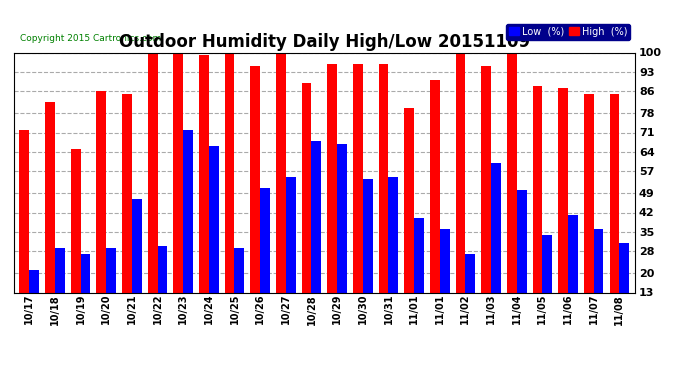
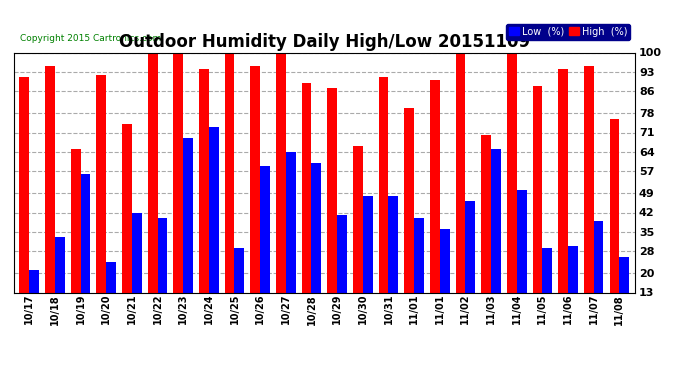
High (%)/10/17: 72 -> 91
High (%)/10/18: 82 -> 95
Low (%)/10/18: 29 -> 33
Low (%)/10/19: 27 -> 56
High (%)/10/20: 86 -> 92
Low (%)/10/20: 29 -> 24
High (%)/10/21: 85 -> 74
Low (%)/10/21: 47 -> 42
Low (%)/10/22: 30 -> 40
Low (%)/10/23: 72 -> 69
High (%)/10/24: 99 -> 94
Low (%)/10/24: 66 -> 73
Low (%)/10/26: 51 -> 59
Low (%)/10/27: 55 -> 64
Low (%)/10/28: 68 -> 60
High (%)/10/29: 96 -> 87
Low (%)/10/29: 67 -> 41
High (%)/10/30: 96 -> 66
Low (%)/10/30: 54 -> 48
High (%)/10/31: 96 -> 91
Low (%)/10/31: 55 -> 48
Low (%)/11/02: 27 -> 46
High (%)/11/03: 95 -> 70
Low (%)/11/03: 60 -> 65
Low (%)/11/05: 34 -> 29
High (%)/11/06: 87 -> 94
Low (%)/11/06: 41 -> 30
High (%)/11/07: 85 -> 95
Low (%)/11/07: 36 -> 39
High (%)/11/08: 85 -> 76
Low (%)/11/08: 31 -> 26
